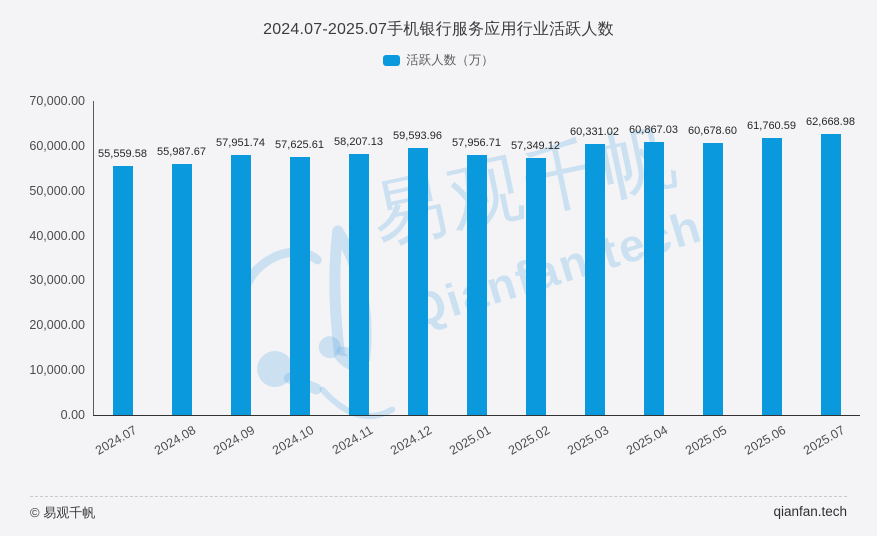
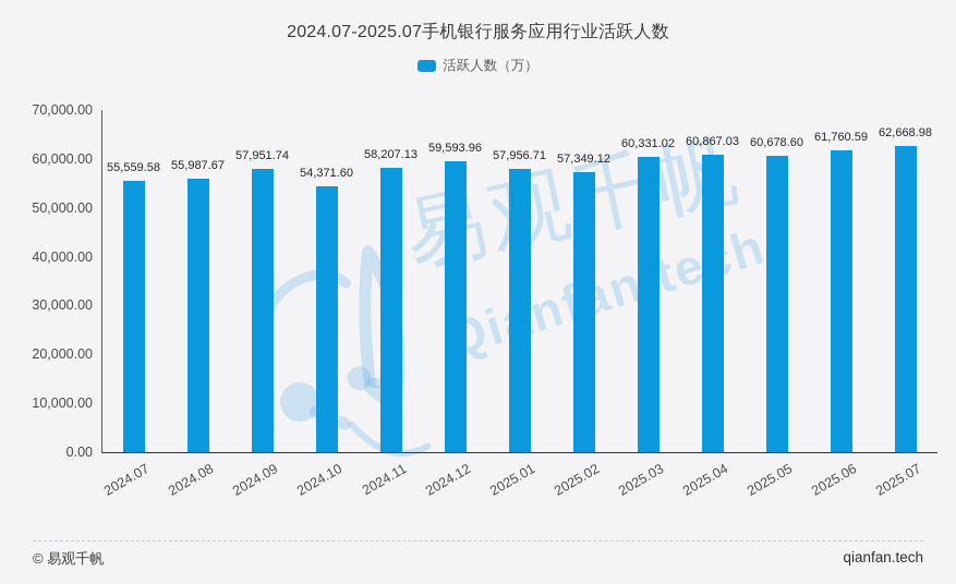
2024.10: 57,625.61 -> 54,371.60
